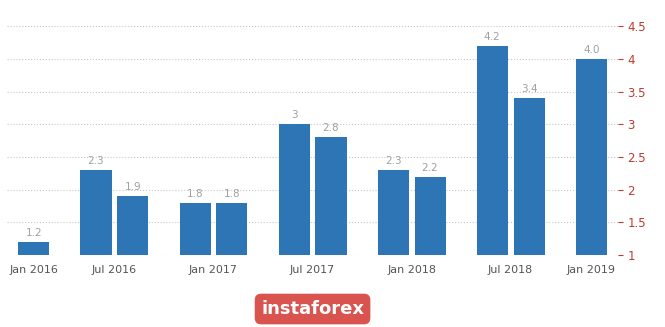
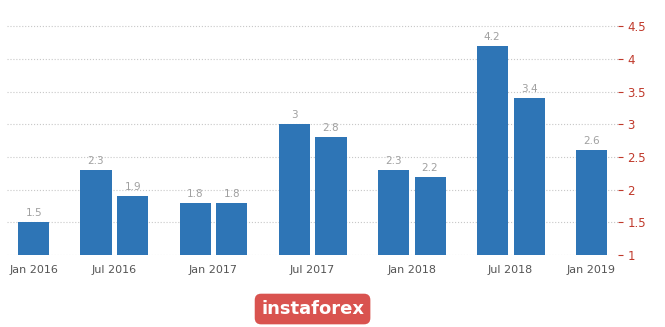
Jan 2016: 1.2 -> 1.5
Jan 2019: 4.0 -> 2.6
